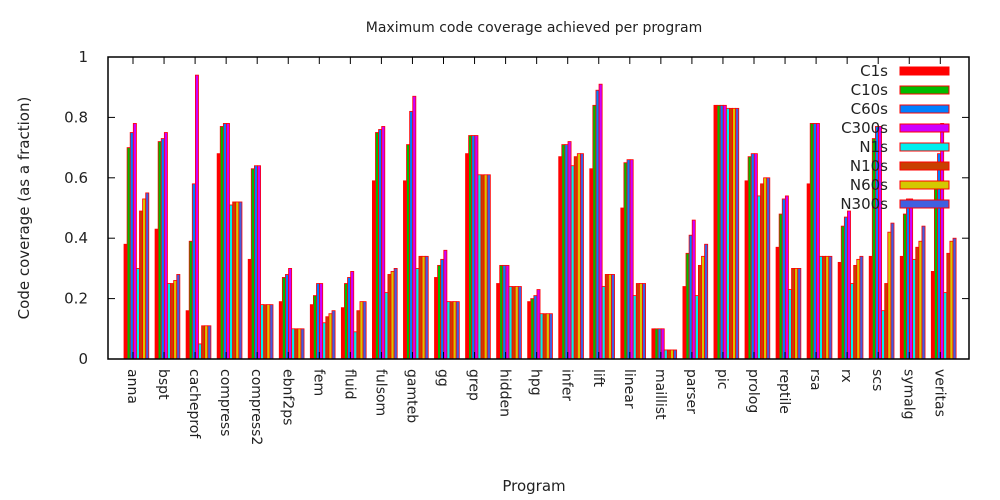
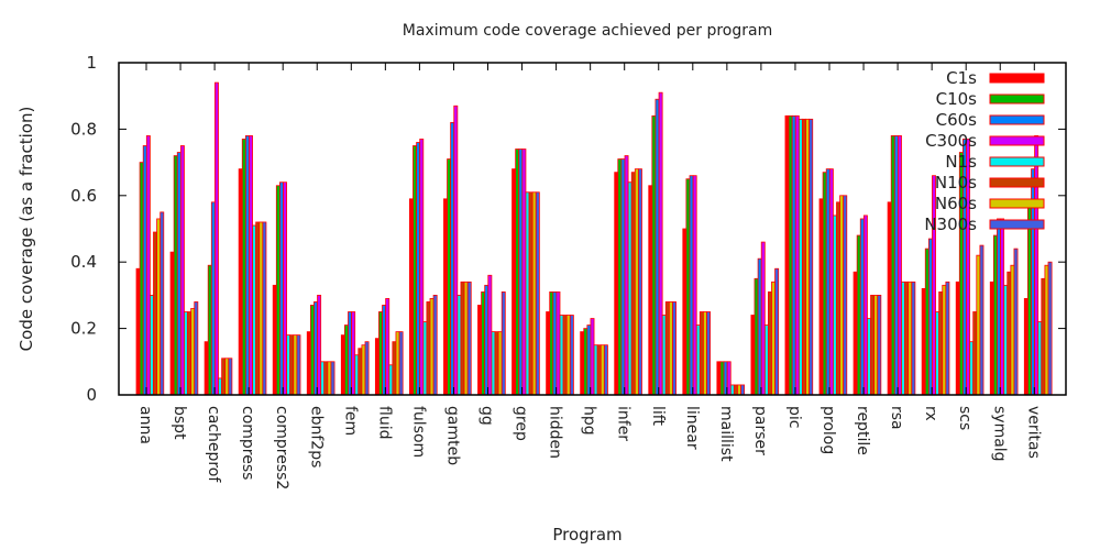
N300s/gg: 0.19 -> 0.31
C300s/rx: 0.49 -> 0.66
